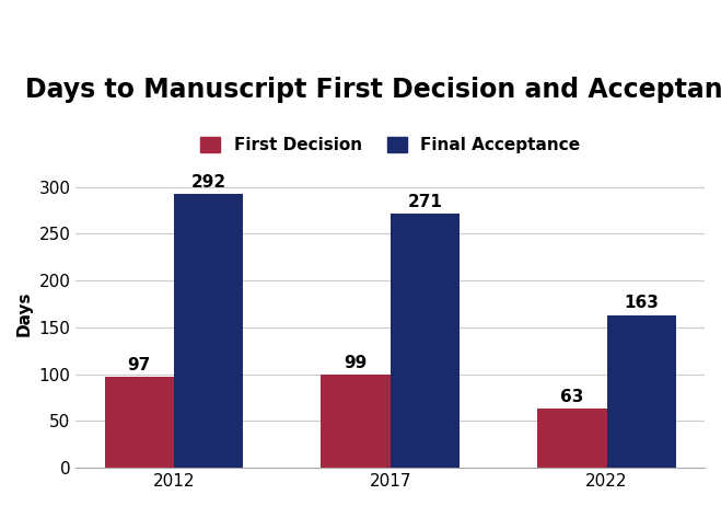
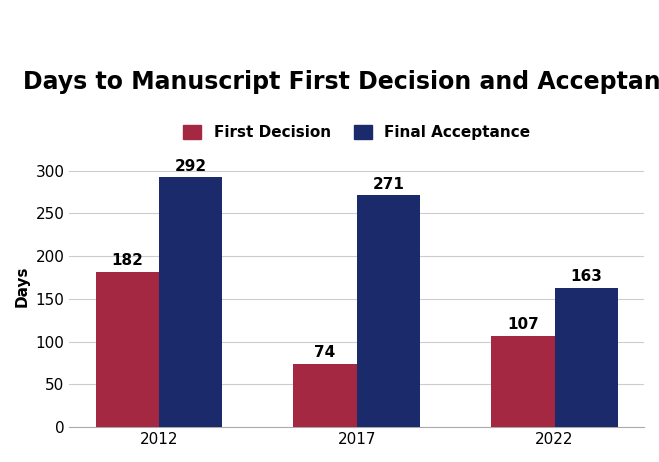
First Decision/2012: 97 -> 182
First Decision/2017: 99 -> 74
First Decision/2022: 63 -> 107
